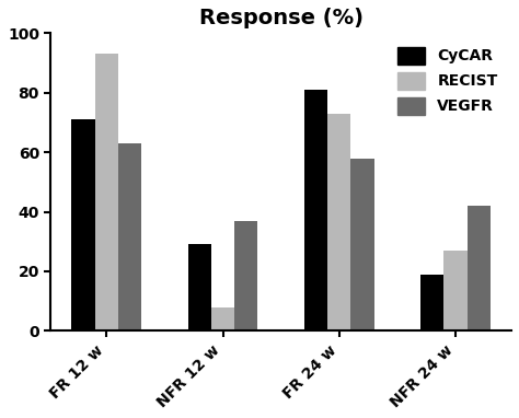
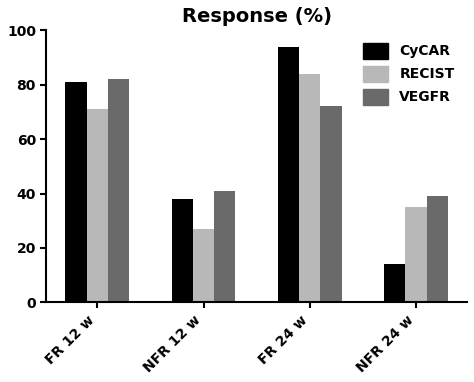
CyCAR/FR 12 w: 71 -> 81
RECIST/FR 12 w: 93 -> 71
VEGFR/FR 12 w: 63 -> 82
CyCAR/NFR 12 w: 29 -> 38
RECIST/NFR 12 w: 8 -> 27
VEGFR/NFR 12 w: 37 -> 41
CyCAR/FR 24 w: 81 -> 94
RECIST/FR 24 w: 73 -> 84
VEGFR/FR 24 w: 58 -> 72
CyCAR/NFR 24 w: 19 -> 14
RECIST/NFR 24 w: 27 -> 35
VEGFR/NFR 24 w: 42 -> 39
